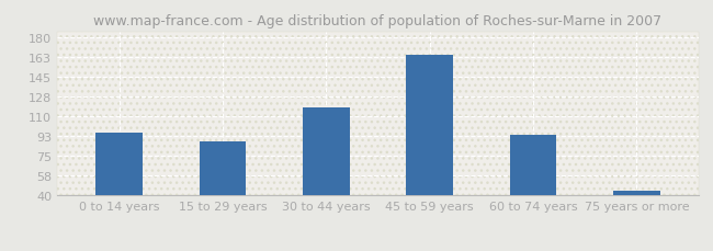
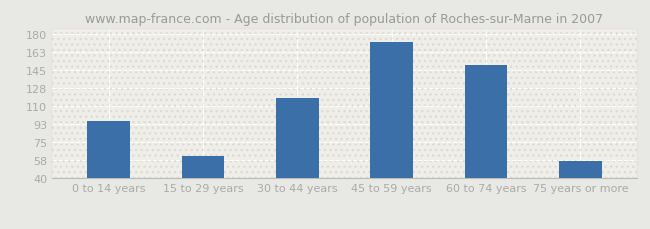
15 to 29 years: 88 -> 62
45 to 59 years: 165 -> 172
60 to 74 years: 94 -> 150
75 years or more: 44 -> 57
